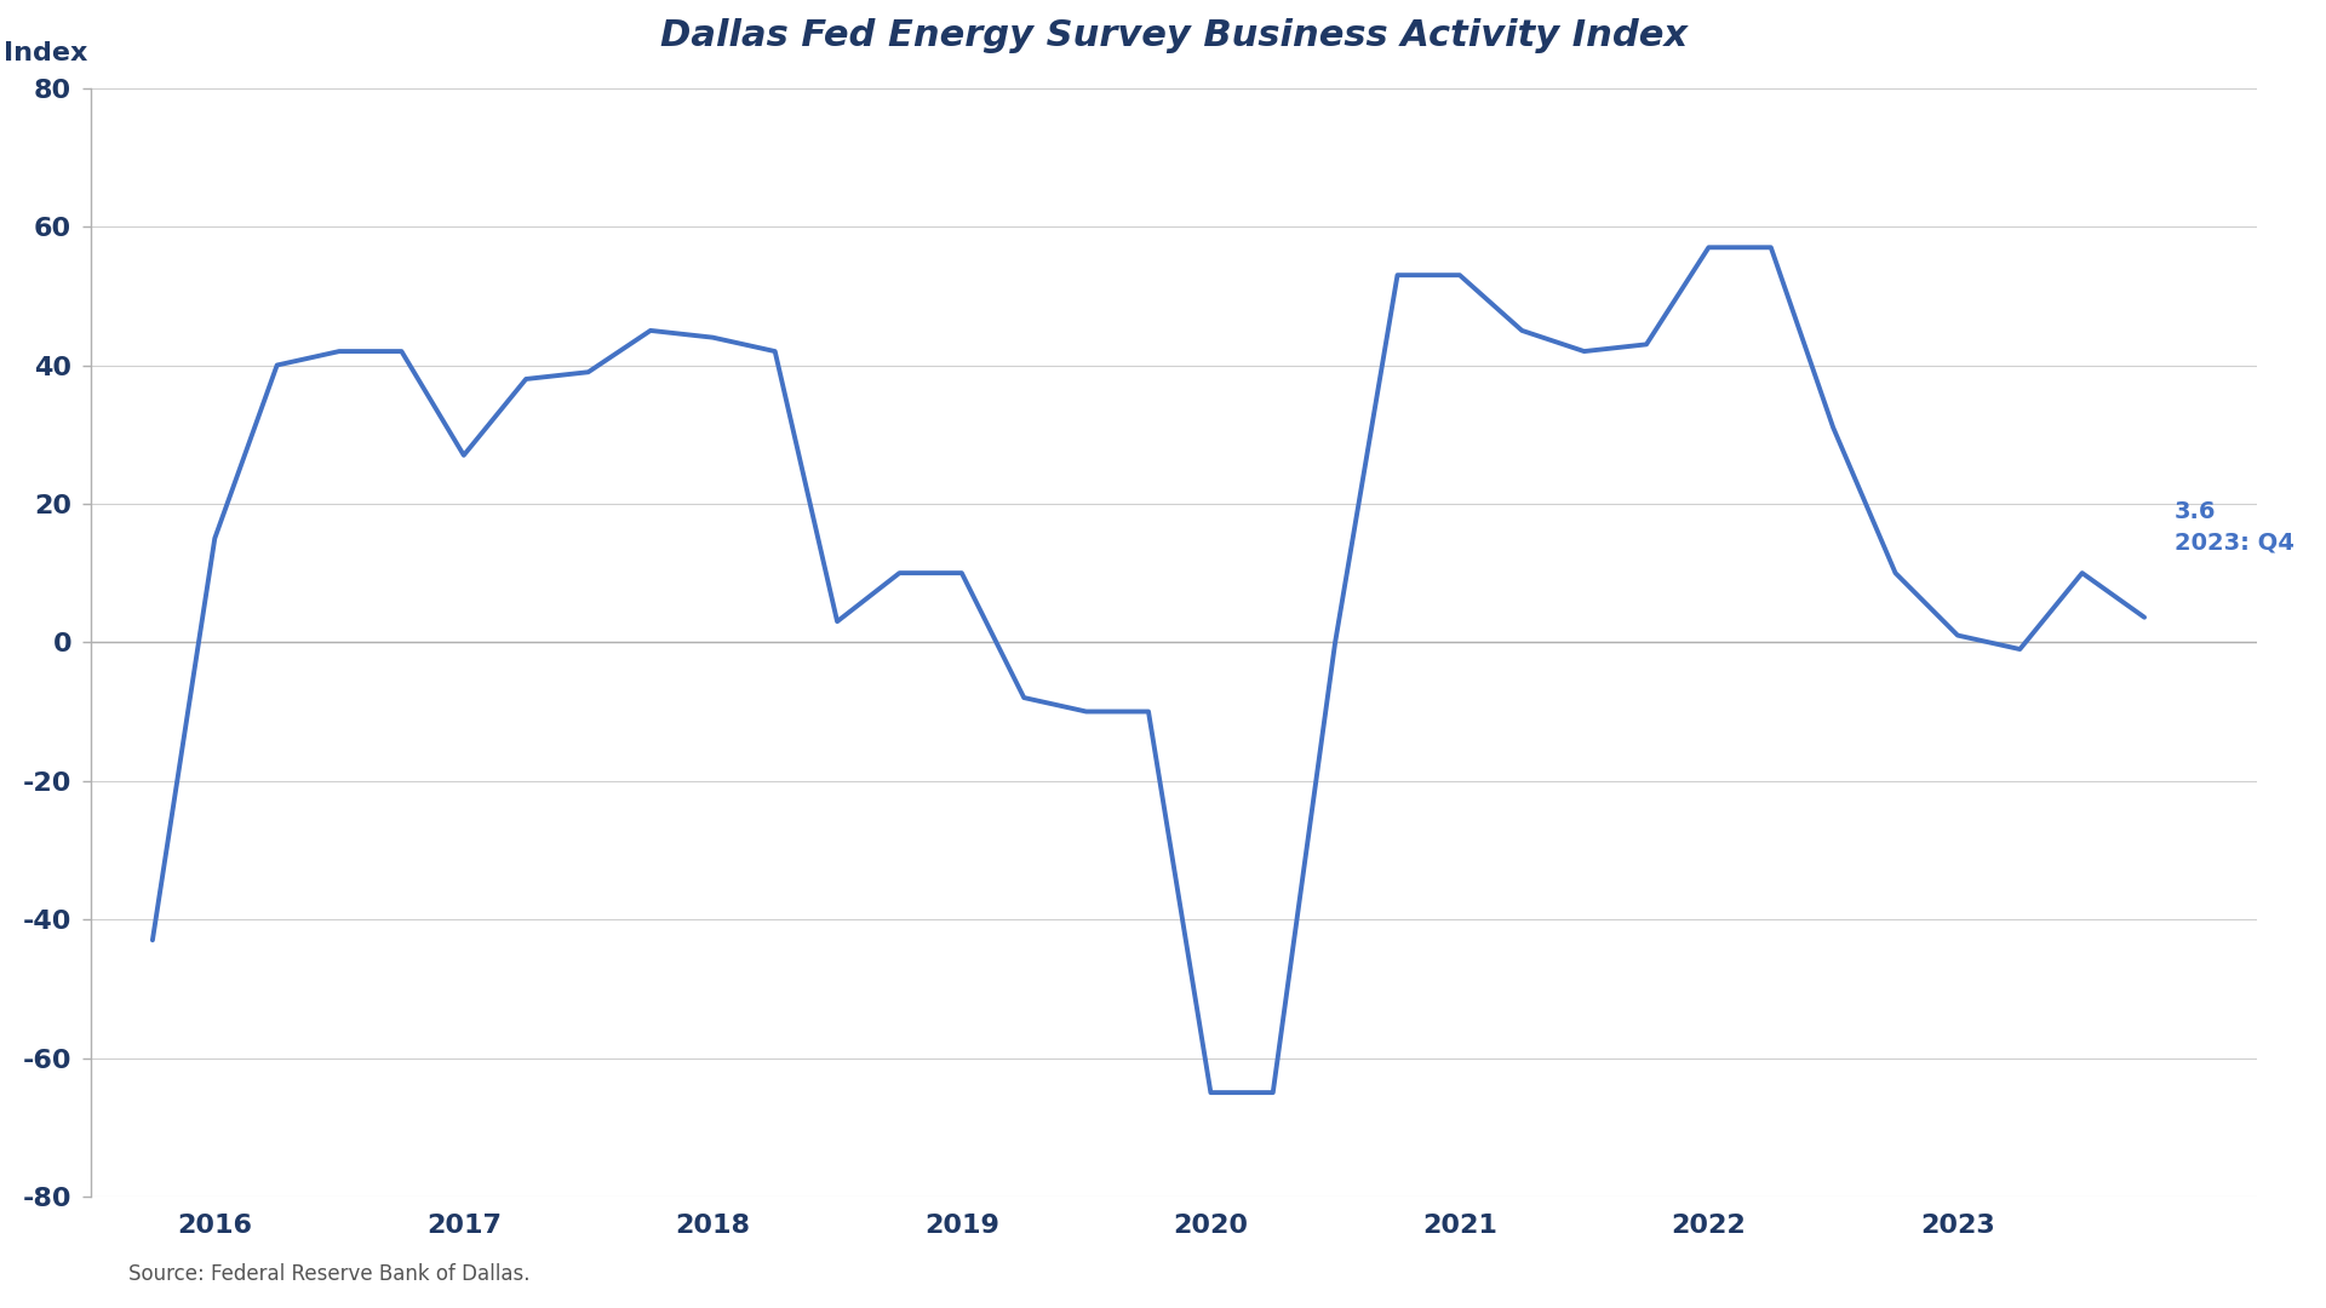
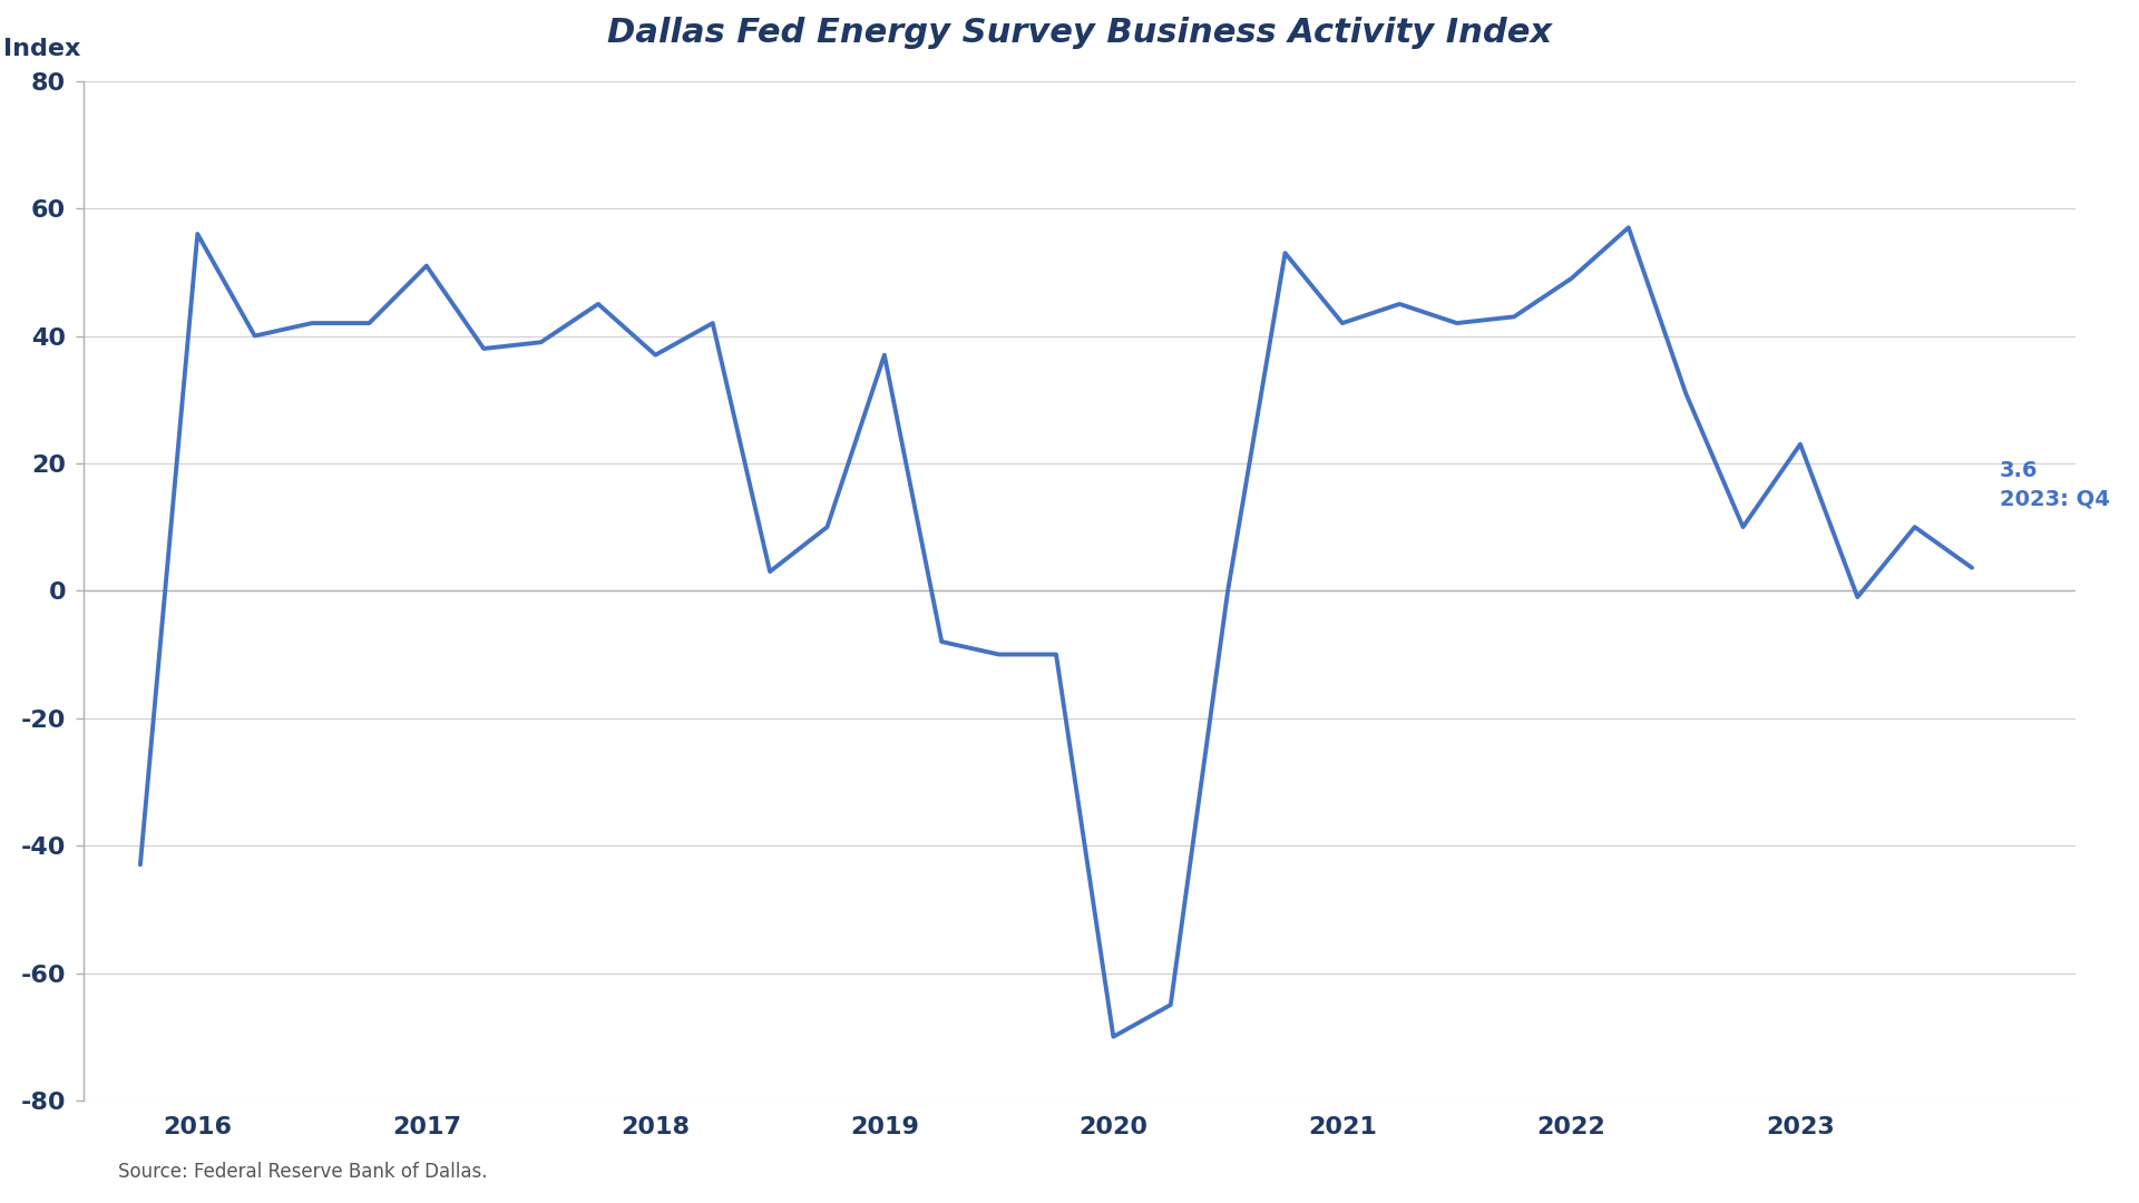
2016: 15.0 -> 56.0
2017: 27.0 -> 51.0
2018: 44.0 -> 37.0
2019: 10.0 -> 37.0
2020: -65.0 -> -70.0
2021: 53.0 -> 42.0
2022: 57.0 -> 49.0
2023: 1.0 -> 23.0
